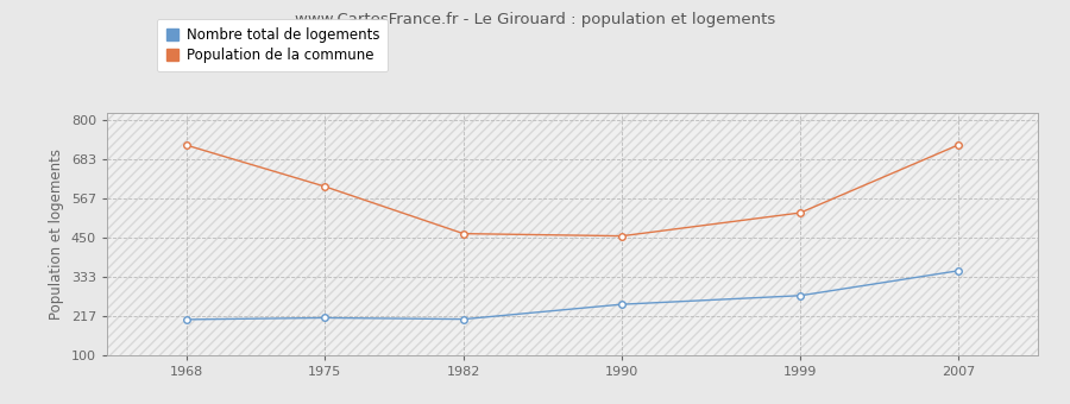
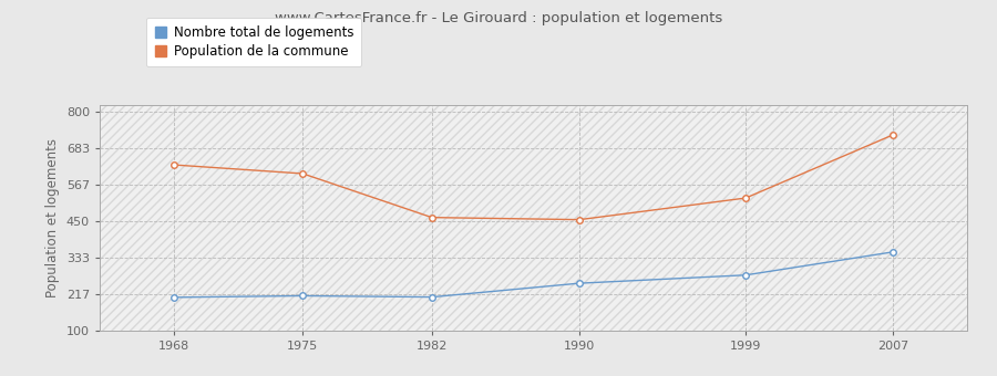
Population de la commune/1968: 725 -> 630
